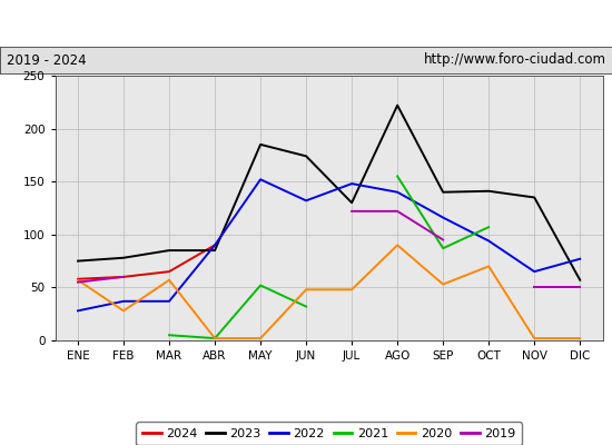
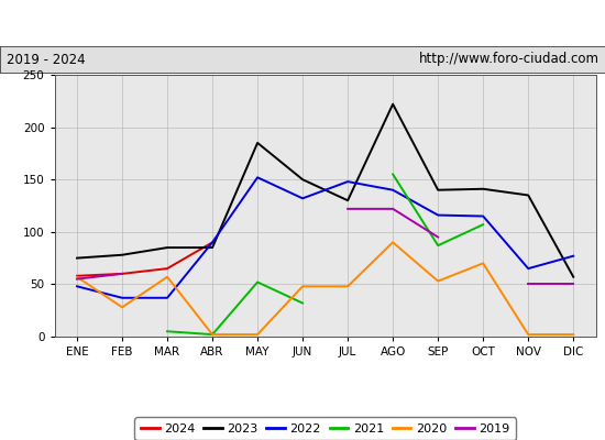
2022/ENE: 28 -> 48
2023/JUN: 174 -> 150
2022/OCT: 94 -> 115
